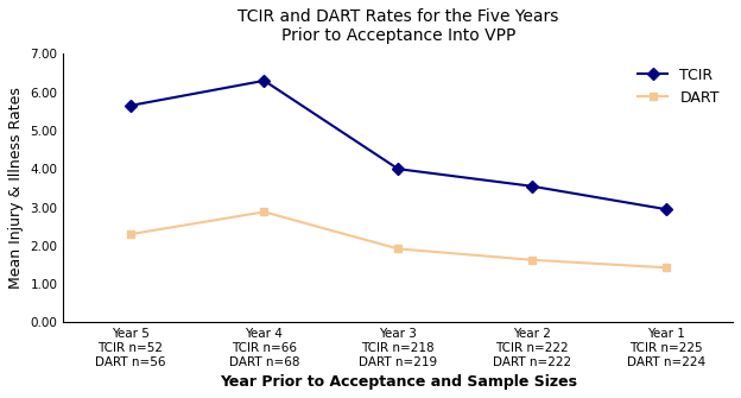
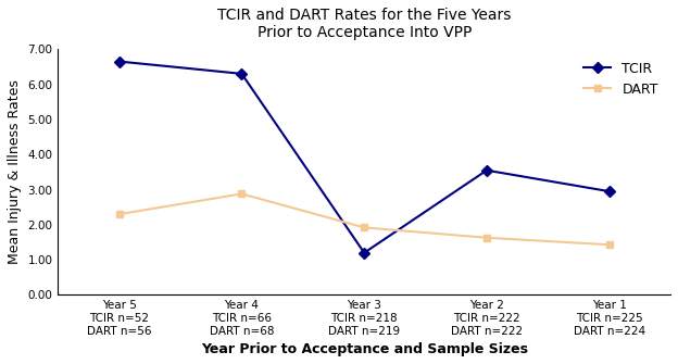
TCIR/Year 5 TCIR n=52 DART n=56: 5.65 -> 6.65
TCIR/Year 3 TCIR n=218 DART n=219: 4.00 -> 1.20
